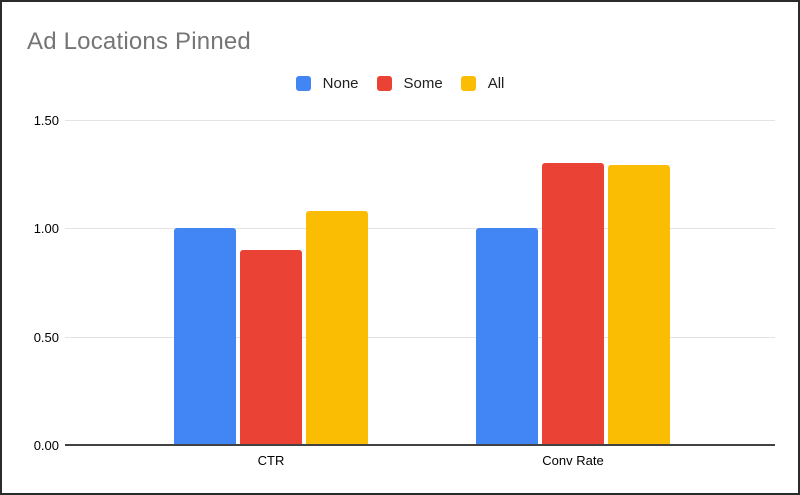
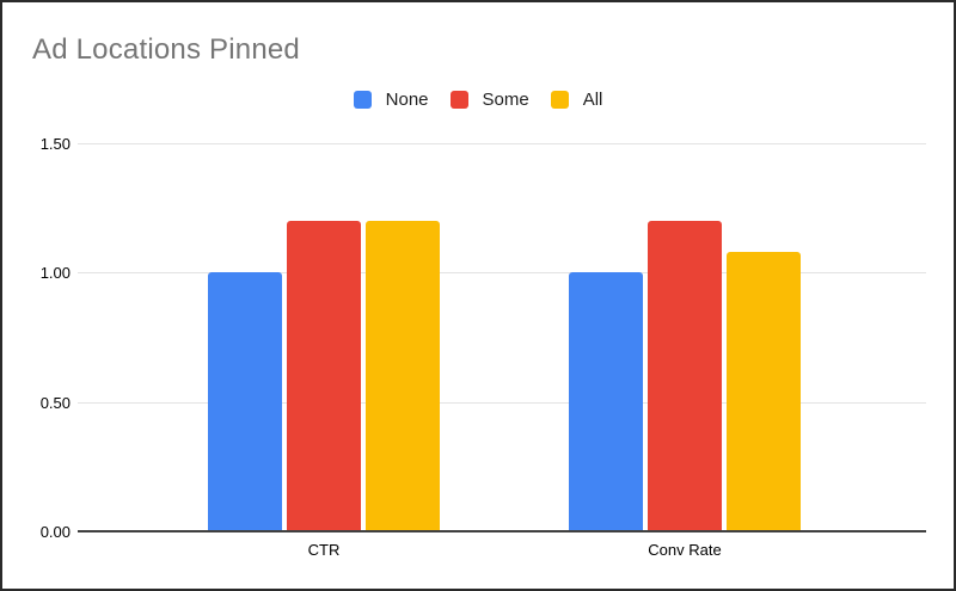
Some/CTR: 0.9 -> 1.2
All/CTR: 1.08 -> 1.20
Some/Conv Rate: 1.3 -> 1.2
All/Conv Rate: 1.29 -> 1.08
